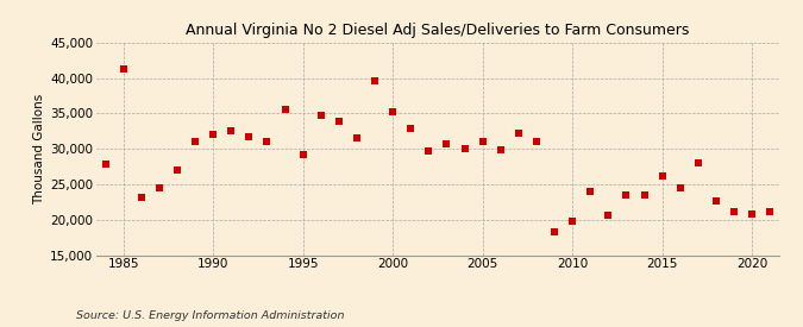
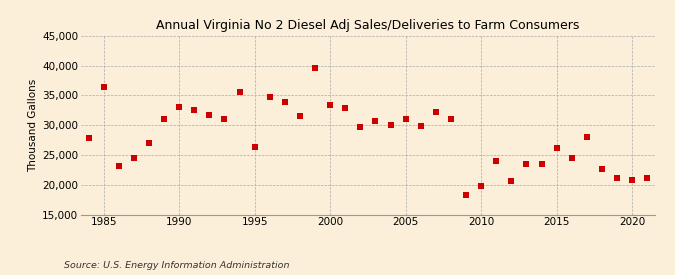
1985: 41,300 -> 36,400
1990: 32,000 -> 33,000
1995: 29,200 -> 26,400
2000: 35,300 -> 33,400
